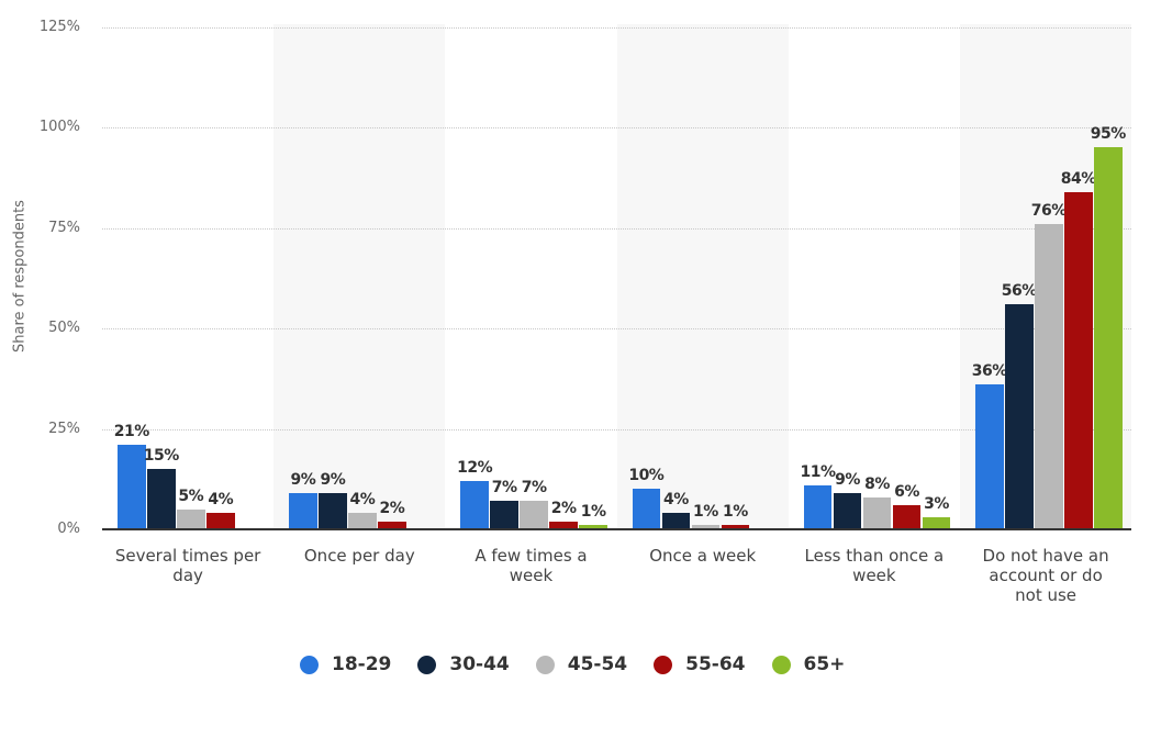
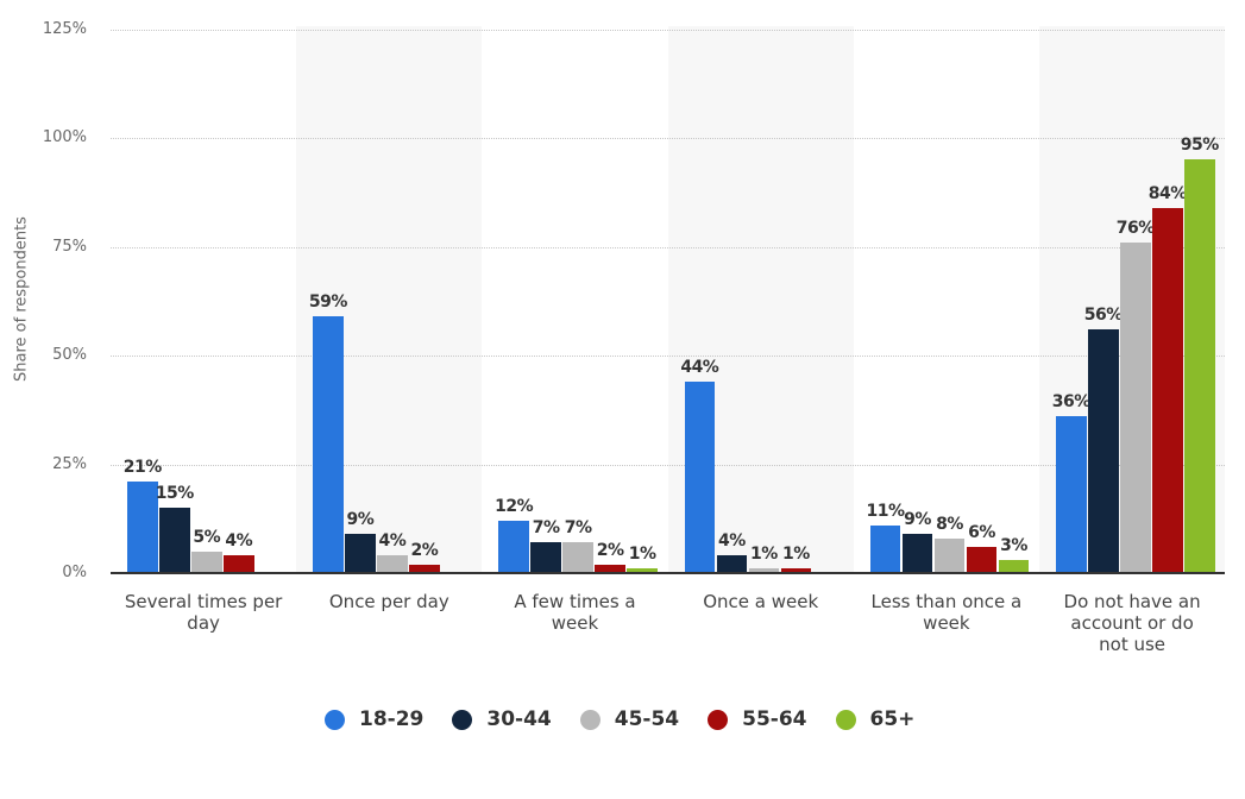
18-29/Once per day: 9% -> 59%
18-29/Once a week: 10% -> 44%
